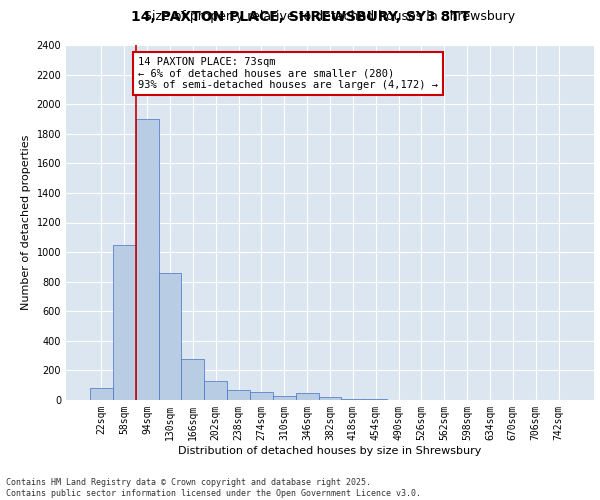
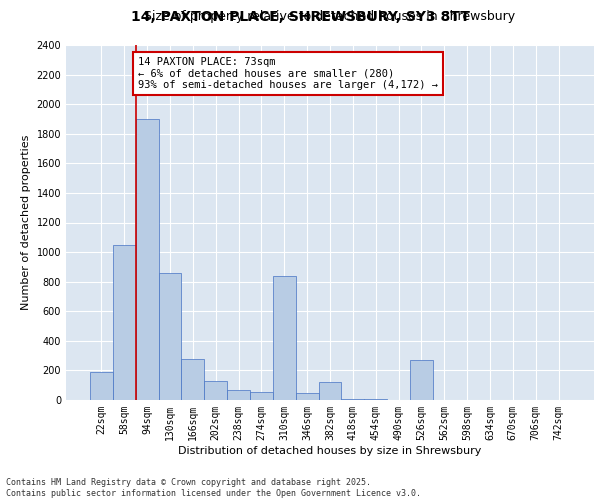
22sqm: 80 -> 190
310sqm: 30 -> 840
382sqm: 20 -> 120
526sqm: 0 -> 270
